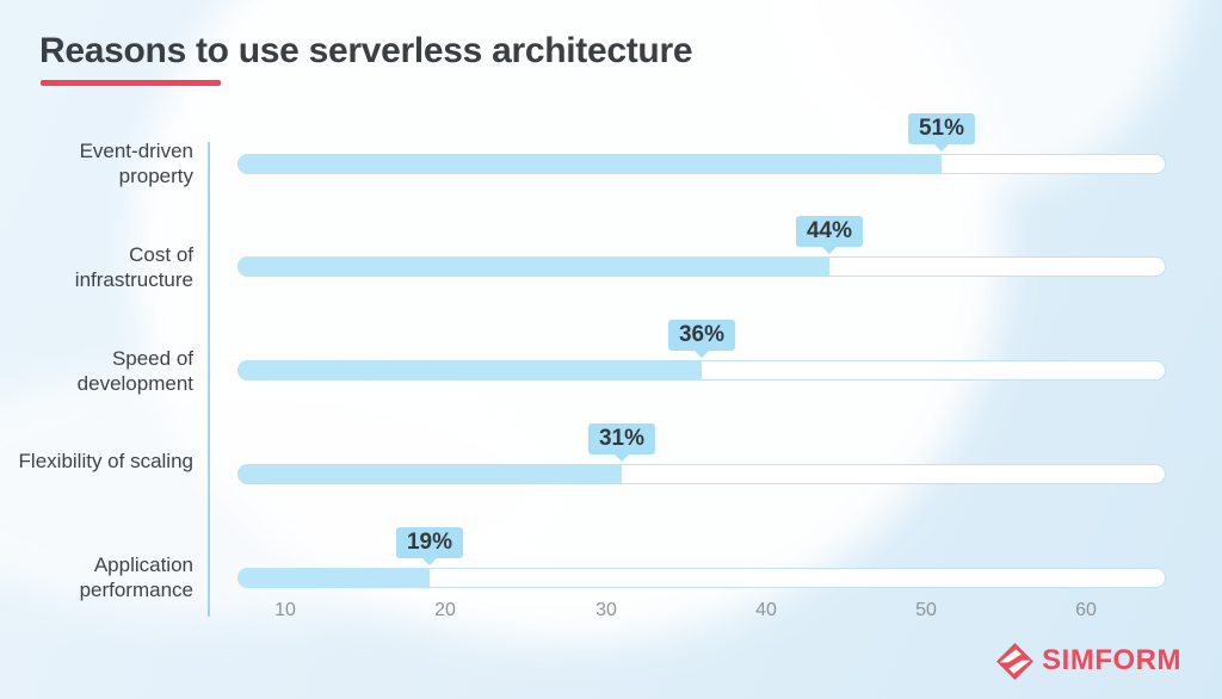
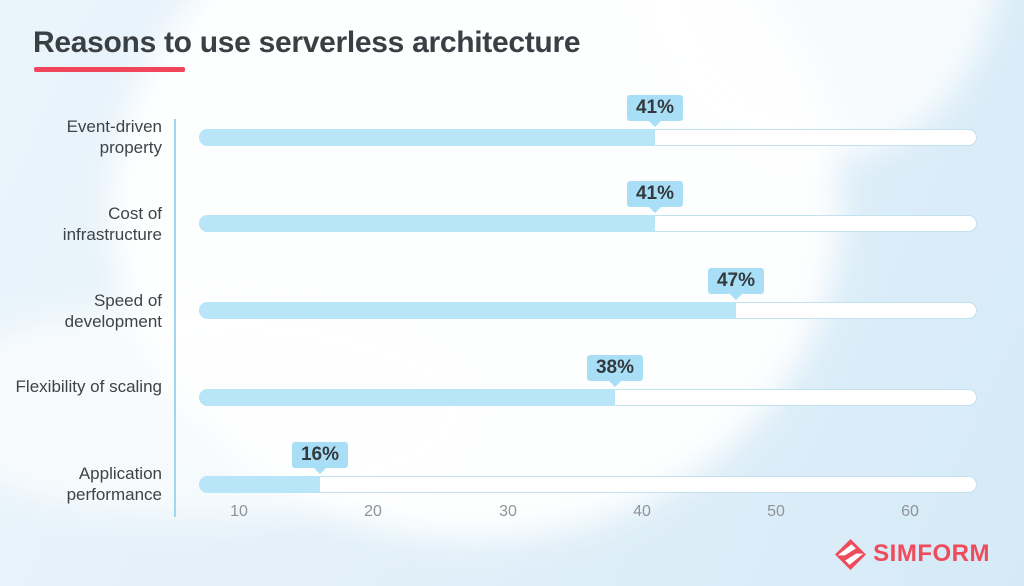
Event-driven property: 51% -> 41%
Cost of infrastructure: 44% -> 41%
Speed of development: 36% -> 47%
Flexibility of scaling: 31% -> 38%
Application performance: 19% -> 16%
